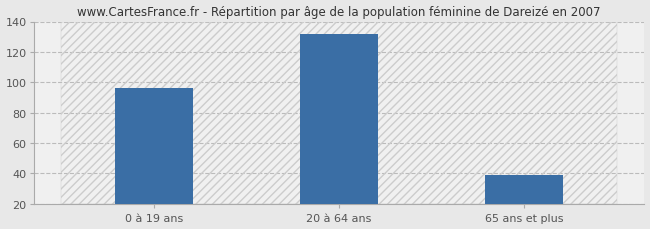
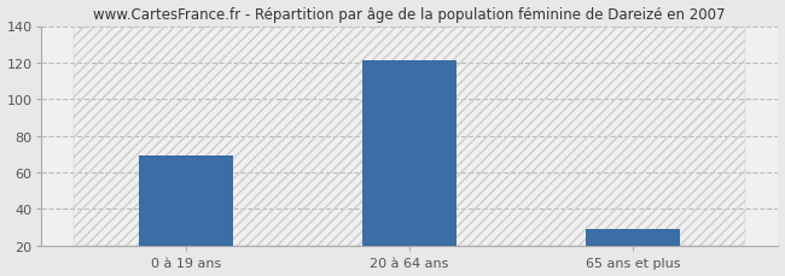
0 à 19 ans: 96 -> 69
20 à 64 ans: 132 -> 121
65 ans et plus: 39 -> 29
